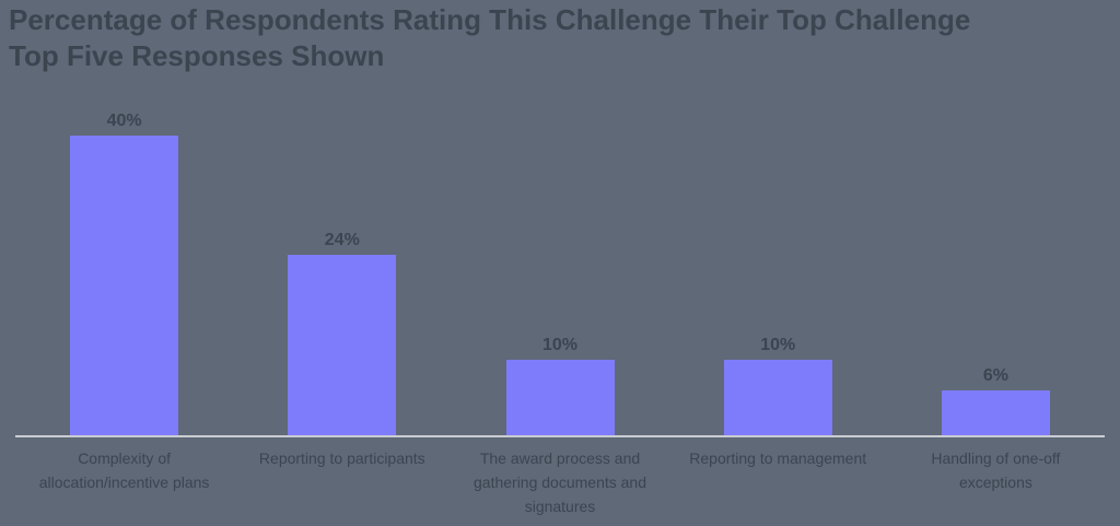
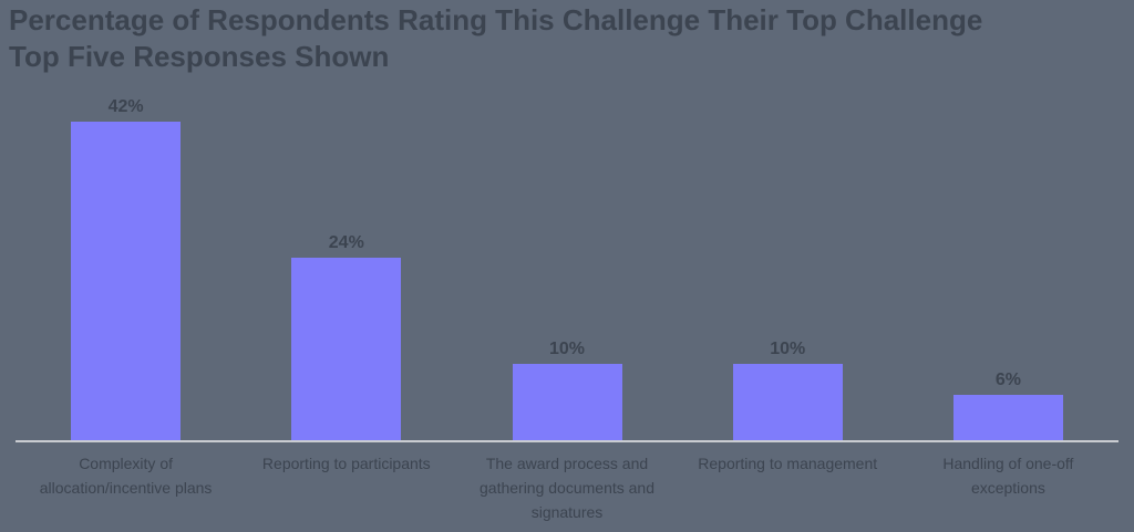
Complexity of allocation/incentive plans: 40% -> 42%
